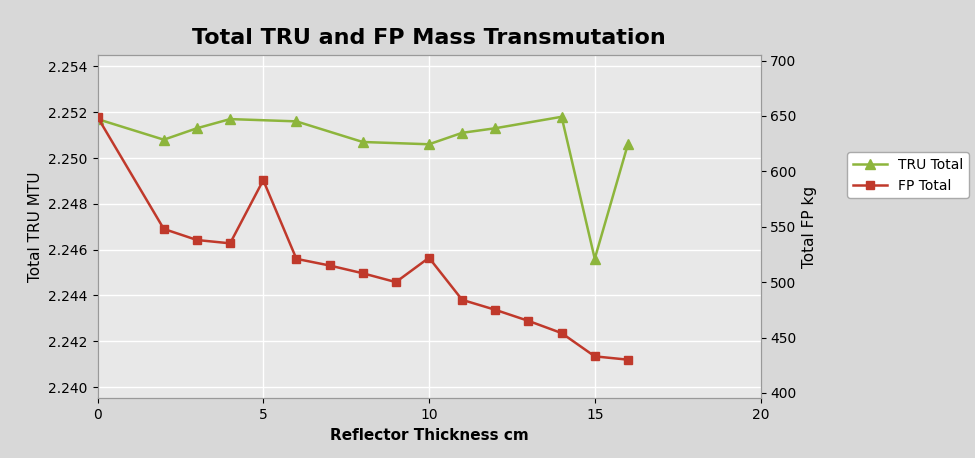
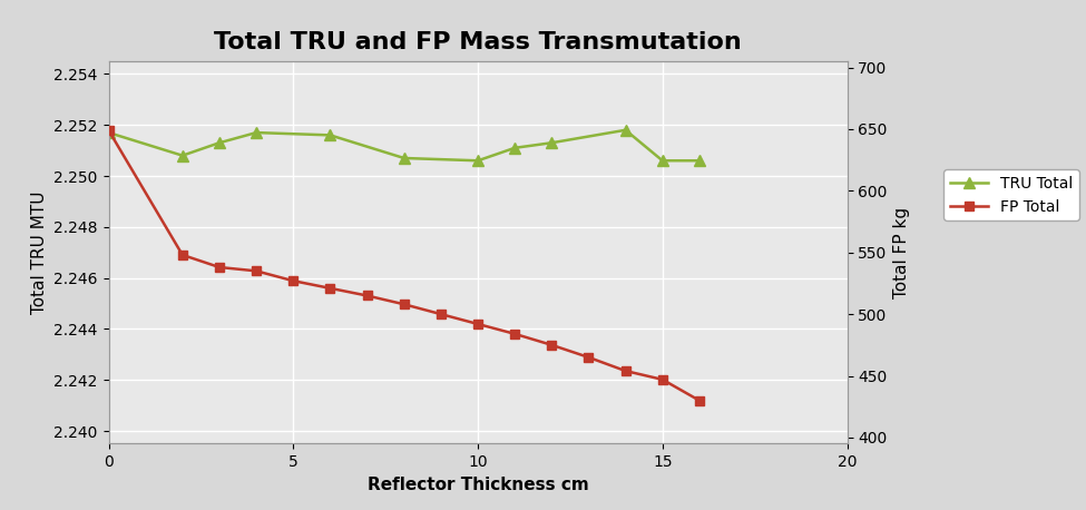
FP Total/5: 592 -> 527
FP Total/10: 522 -> 492
TRU Total/15: 2.2456 -> 2.2506
FP Total/15: 433 -> 447
